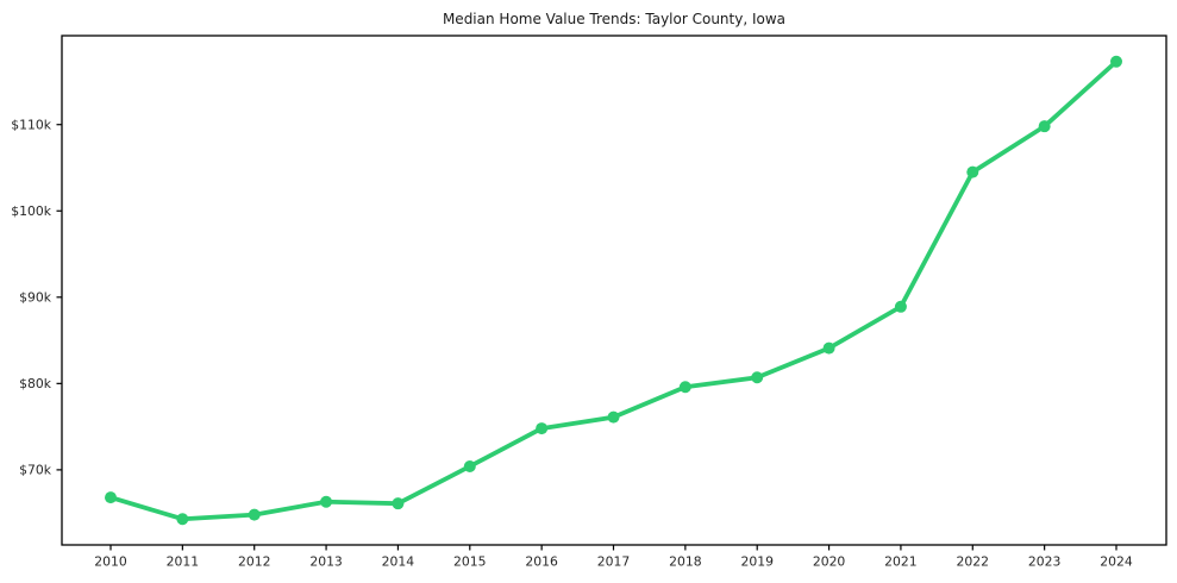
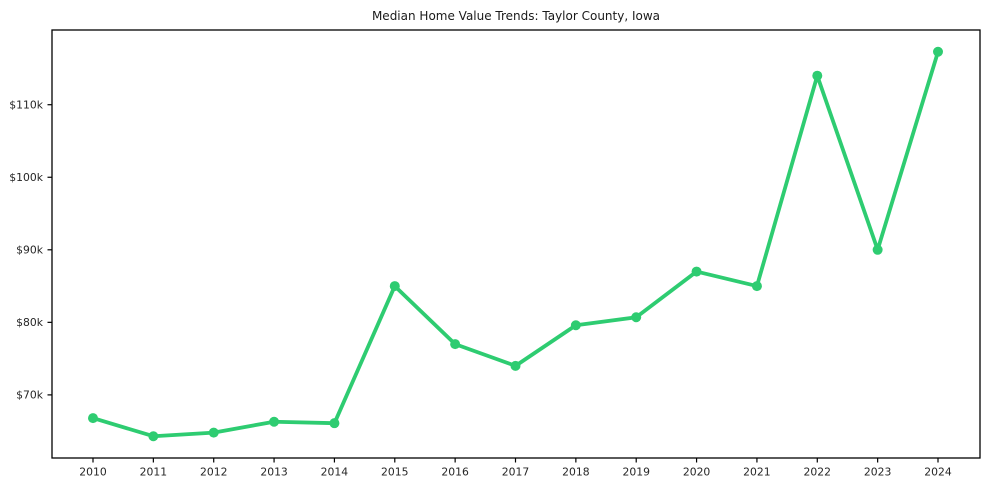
2015: $70k -> $85k
2016: $75k -> $77k
2017: $76k -> $74k
2020: $84k -> $87k
2021: $89k -> $85k
2022: $104k -> $114k
2023: $110k -> $90k
